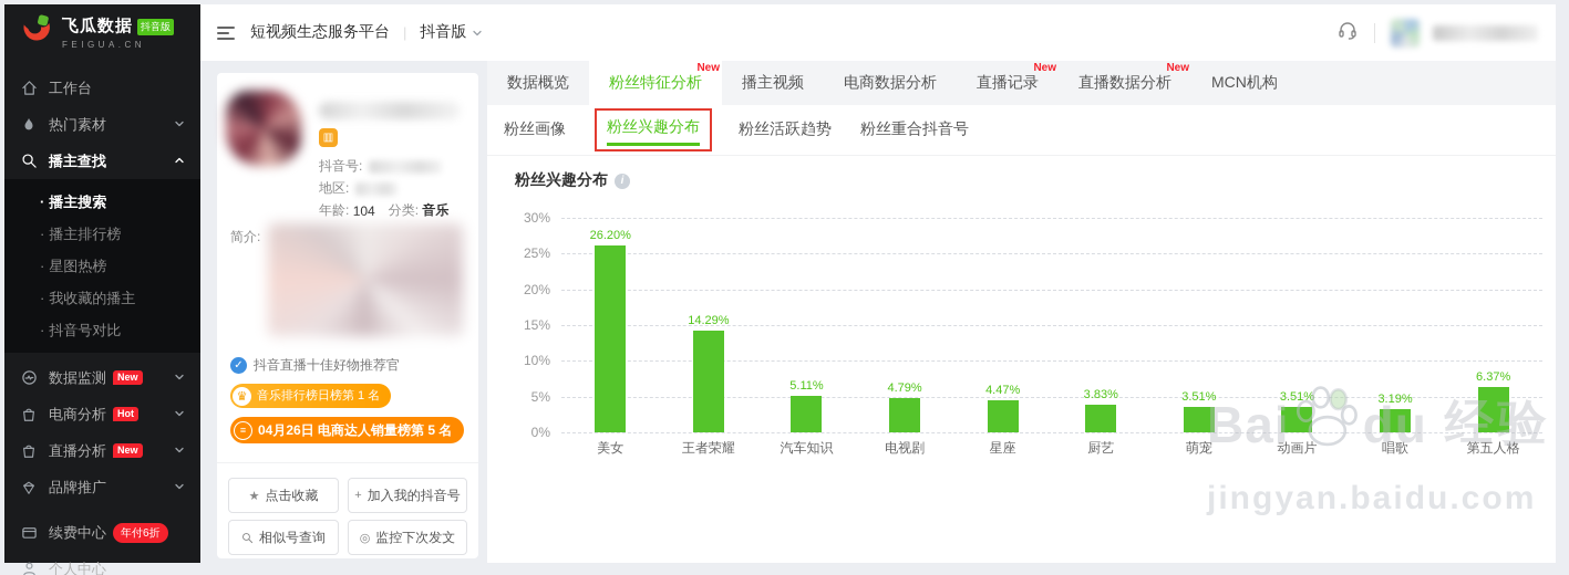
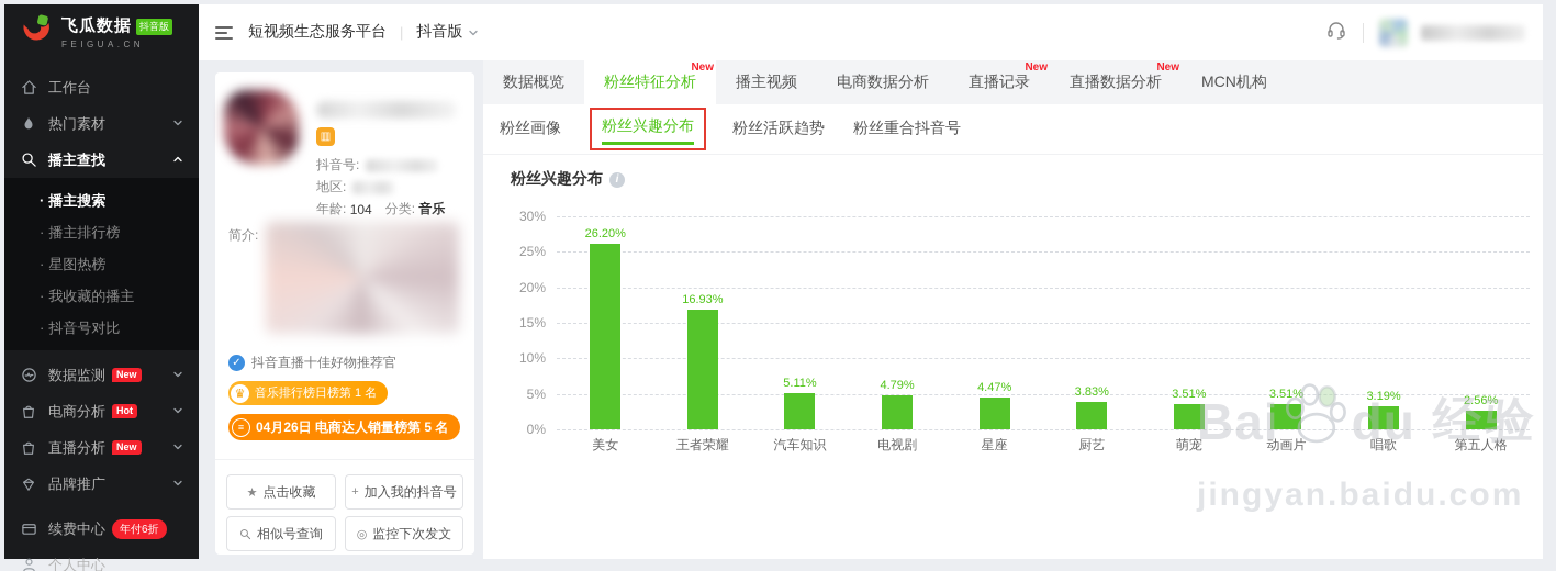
王者荣耀: 14.29% -> 16.93%
第五人格: 6.37% -> 2.56%
